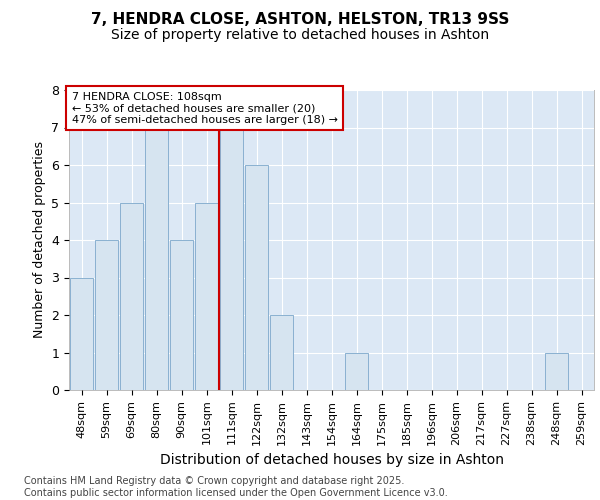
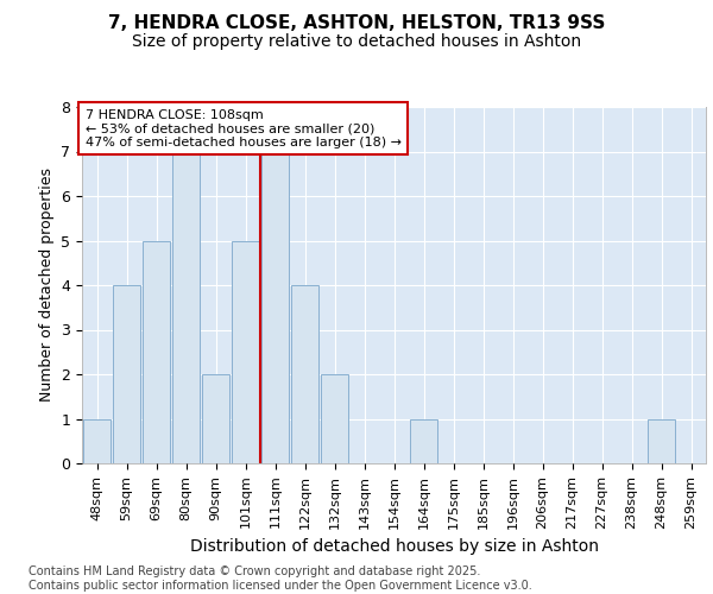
48sqm: 3 -> 1
90sqm: 4 -> 2
122sqm: 6 -> 4
